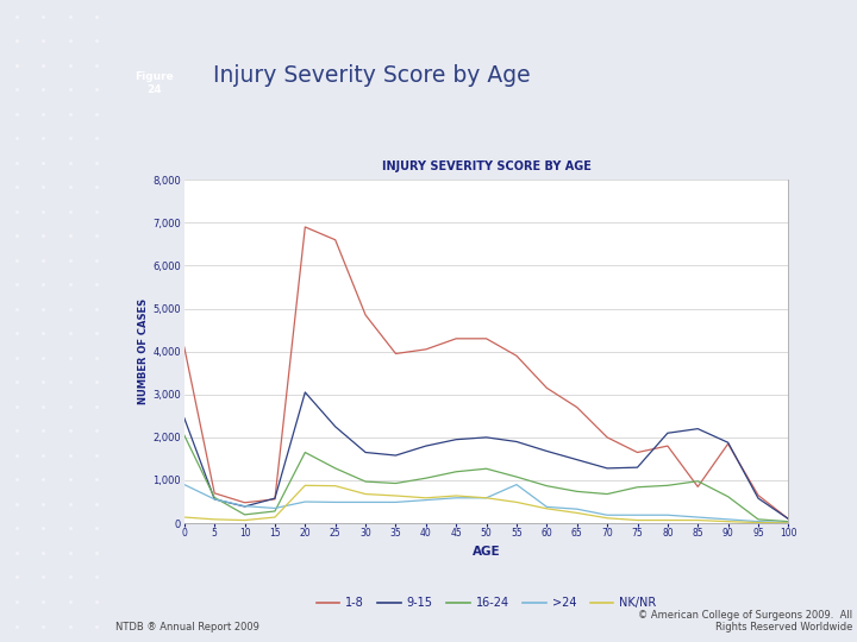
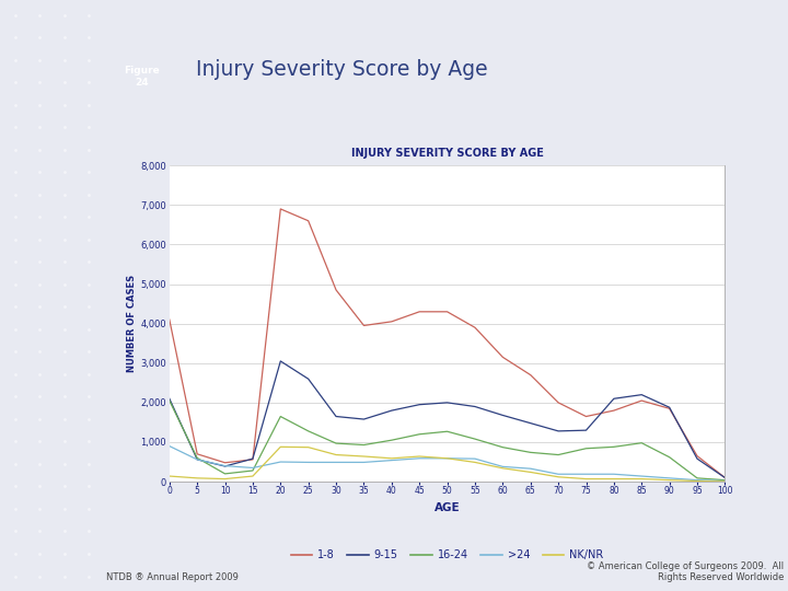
9-15/0: 2,450 -> 2,100
9-15/25: 2,250 -> 2,600
>24/55: 900 -> 580
1-8/85: 850 -> 2,050
